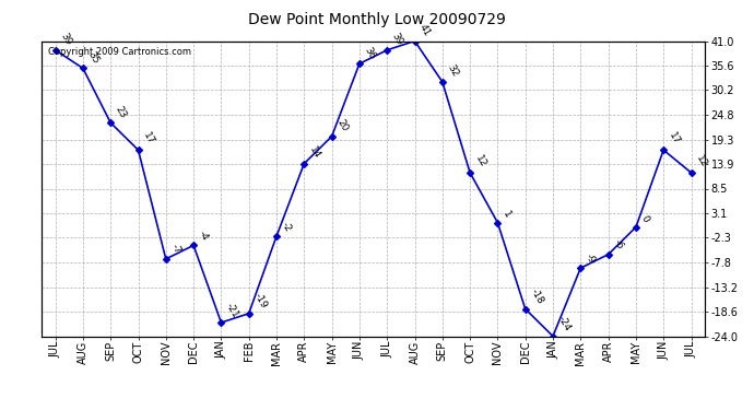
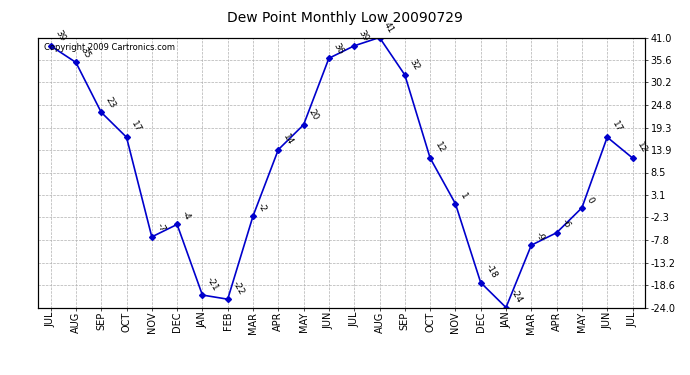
FEB: -19 -> -22
